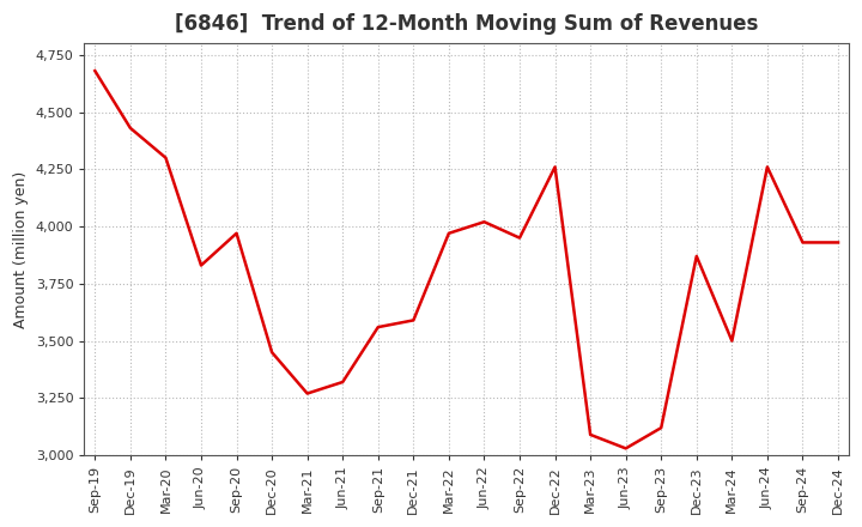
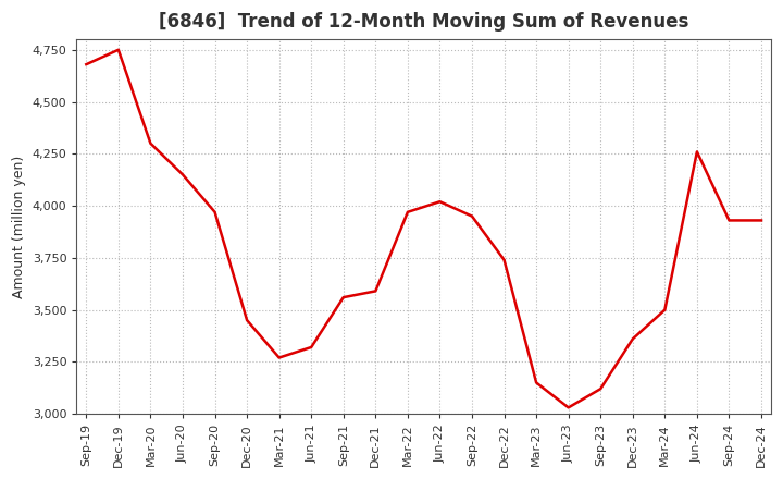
Dec-19: 4,430 -> 4,750
Jun-20: 3,830 -> 4,150
Dec-22: 4,260 -> 3,740
Mar-23: 3,090 -> 3,150
Dec-23: 3,870 -> 3,360
